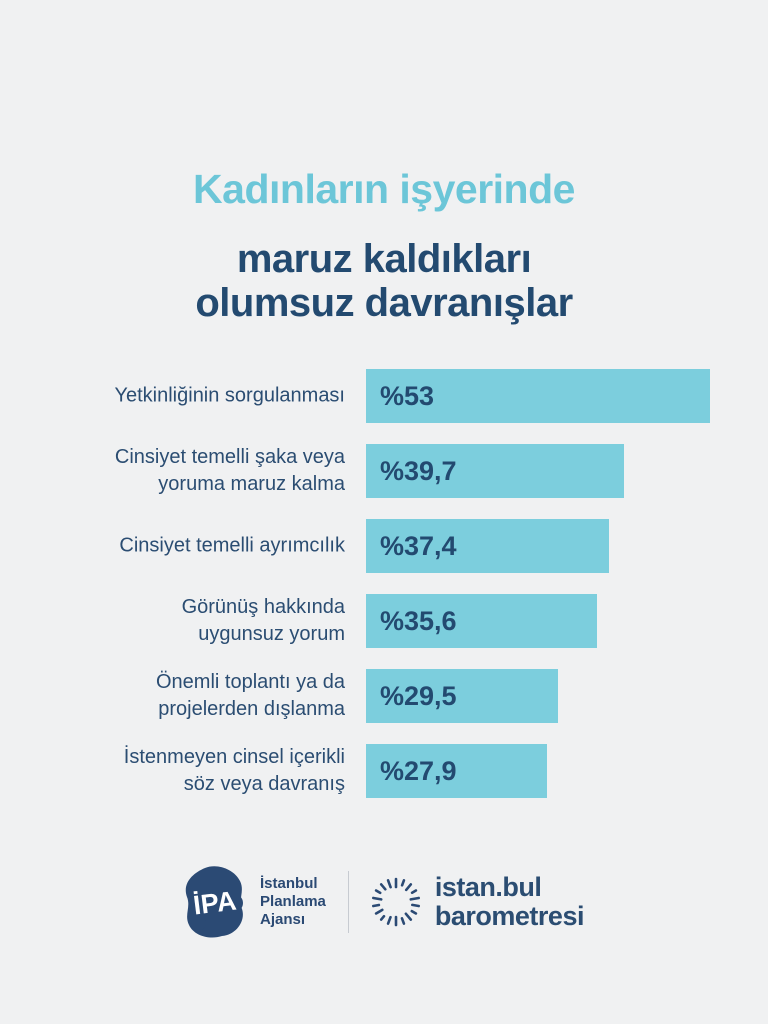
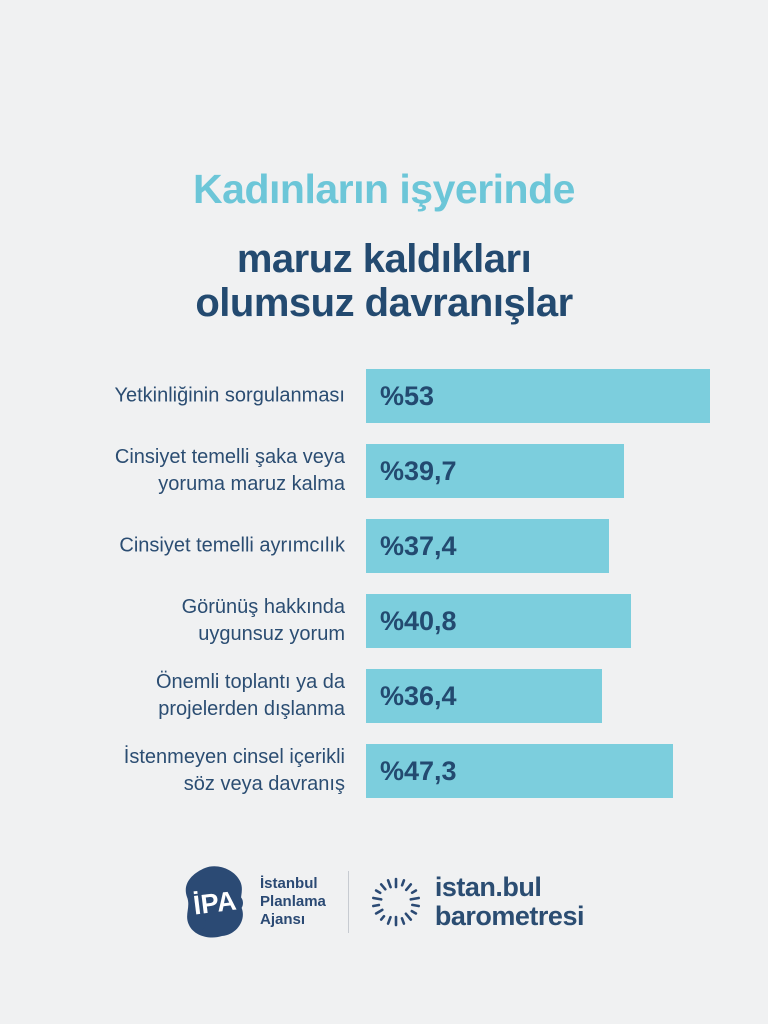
Görünüş hakkında uygunsuz yorum: 35,6 -> 40,8
Önemli toplantı ya da projelerden dışlanma: 29,5 -> 36,4
İstenmeyen cinsel içerikli söz veya davranış: 27,9 -> 47,3
